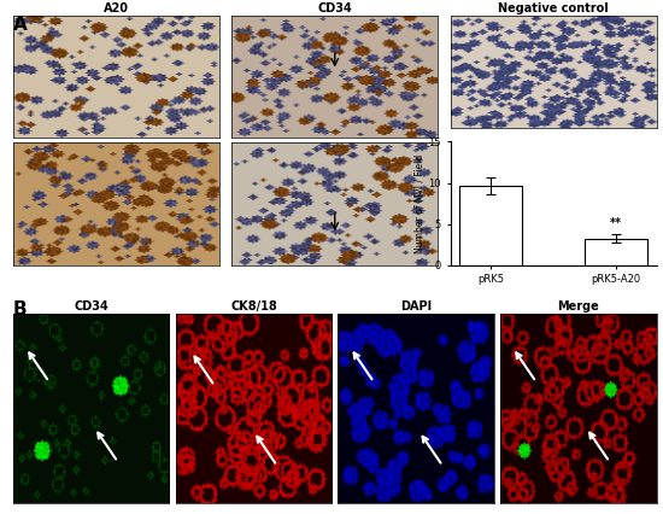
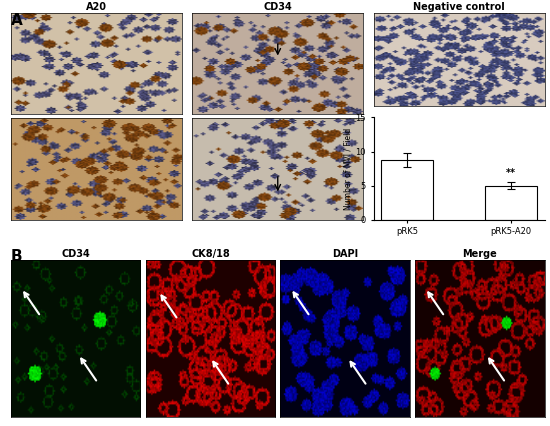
pRK5: 9.6 -> 8.8
pRK5-A20: 3.2 -> 5.0
